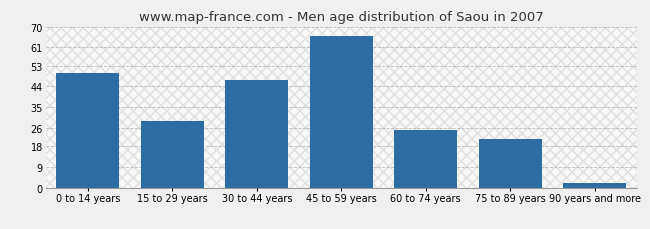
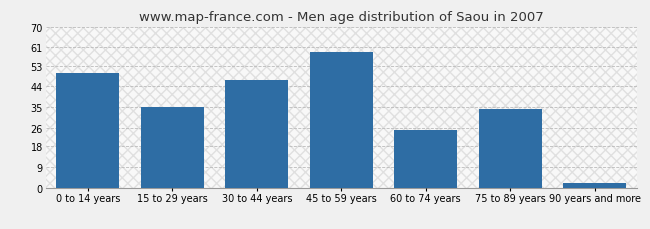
15 to 29 years: 29 -> 35
45 to 59 years: 66 -> 59
75 to 89 years: 21 -> 34
